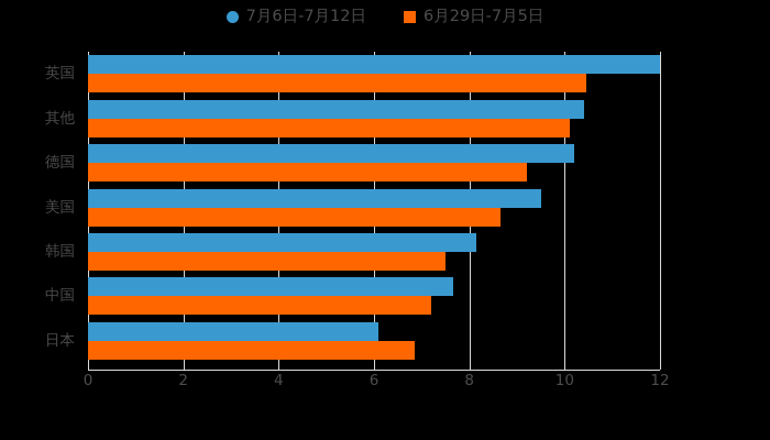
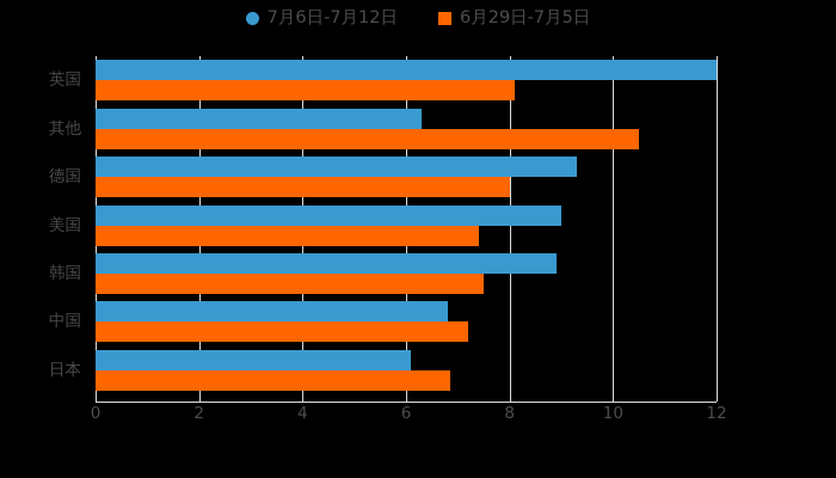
6月29日-7月5日/英国: 10.4 -> 8.1
7月6日-7月12日/其他: 10.4 -> 6.3
6月29日-7月5日/其他: 10.1 -> 10.5
7月6日-7月12日/德国: 10.2 -> 9.3
6月29日-7月5日/德国: 9.2 -> 8.0
7月6日-7月12日/美国: 9.5 -> 9.0
6月29日-7月5日/美国: 8.7 -> 7.4
7月6日-7月12日/韩国: 8.2 -> 8.9
7月6日-7月12日/中国: 7.7 -> 6.8
